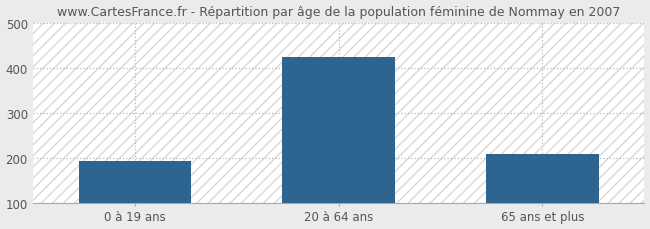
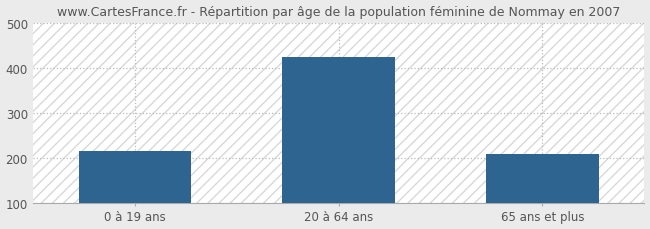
0 à 19 ans: 192 -> 215
